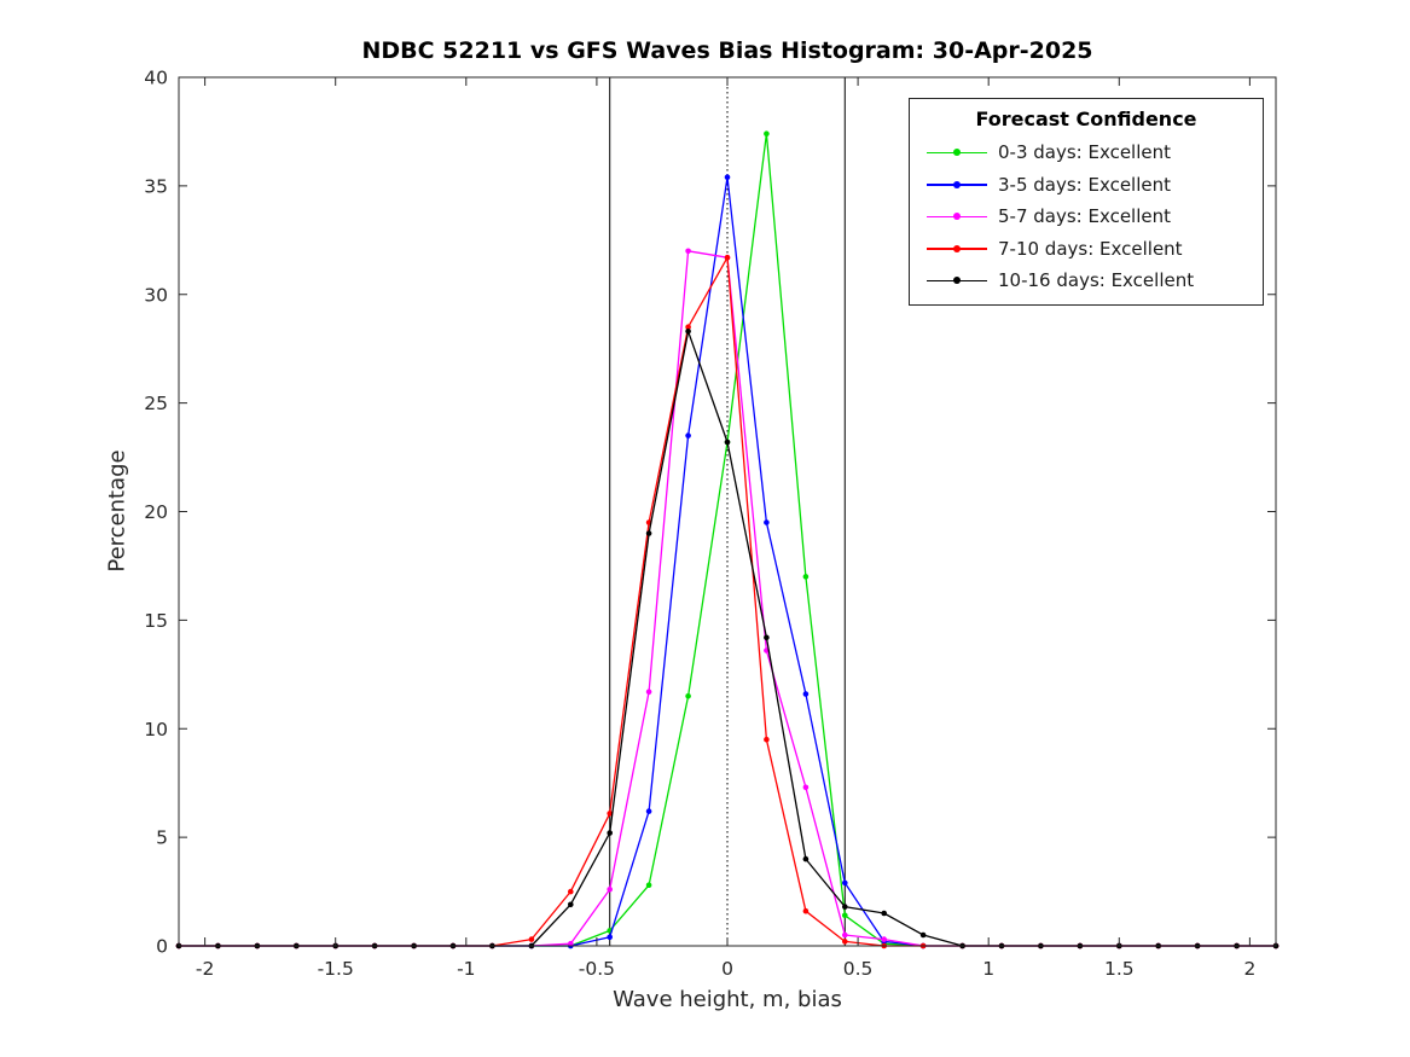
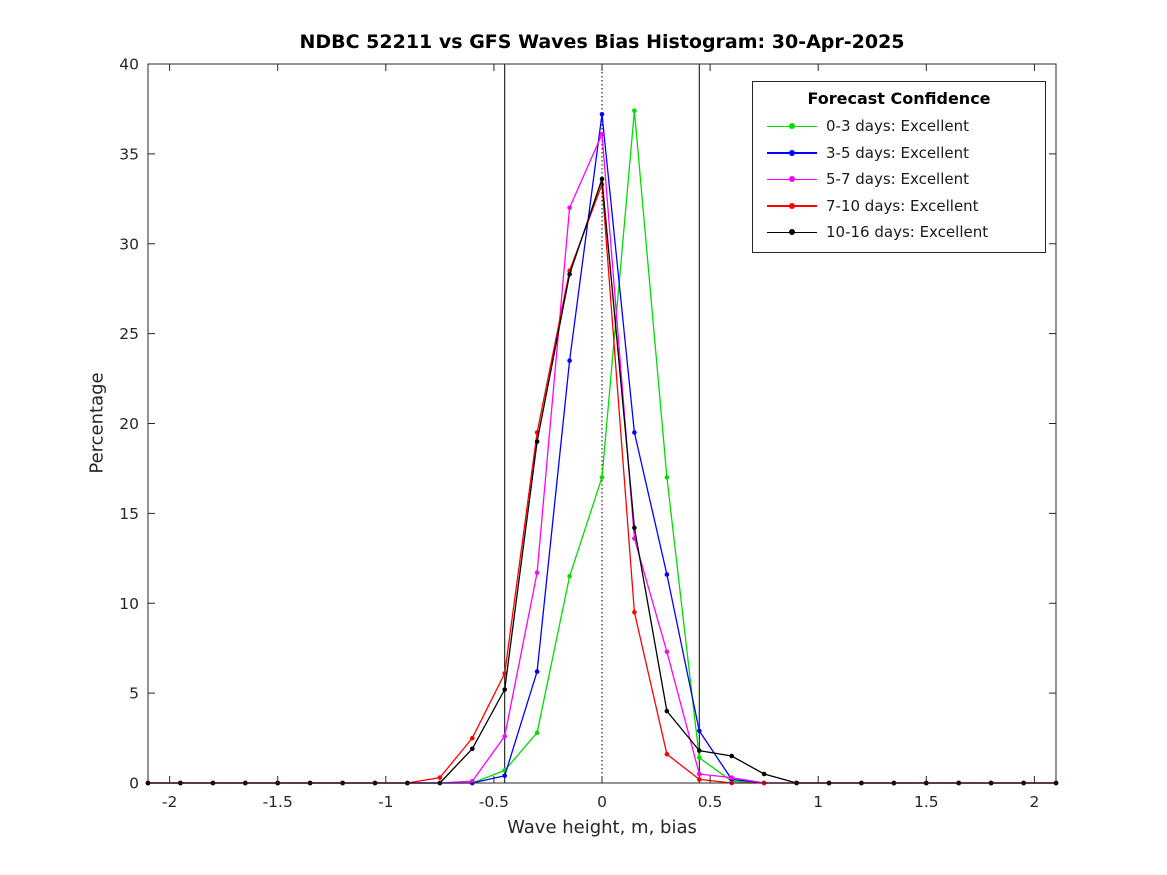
0-3 days: Excellent/0: 23,2 -> 17,0
3-5 days: Excellent/0: 35,4 -> 37,2
5-7 days: Excellent/0: 31,7 -> 36,1
7-10 days: Excellent/0: 31,7 -> 33,3
10-16 days: Excellent/0: 23,2 -> 33,6
